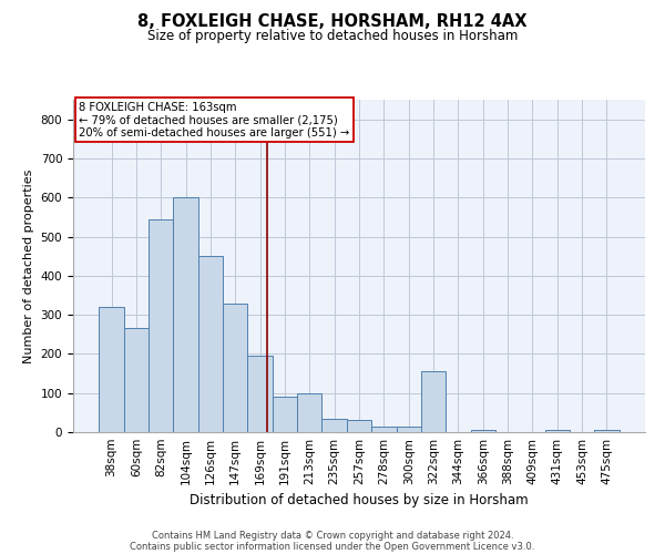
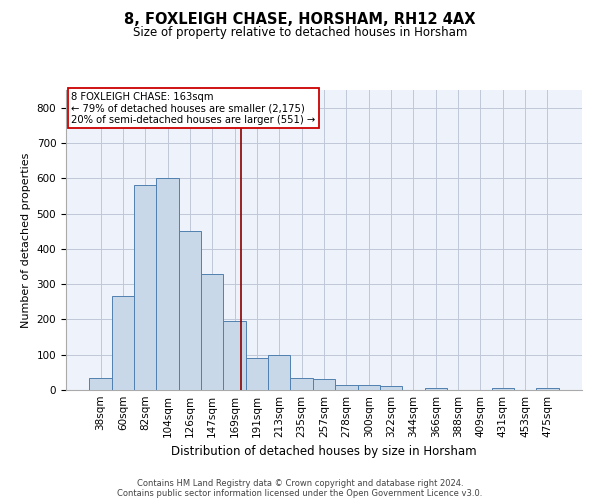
38sqm: 320 -> 35
82sqm: 545 -> 580
322sqm: 155 -> 10
